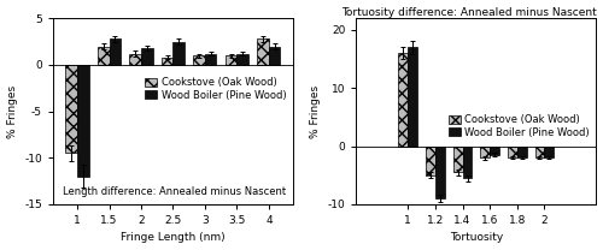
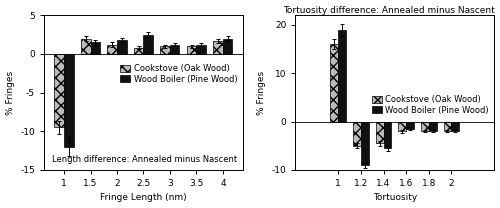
Wood Boiler (Pine Wood)/1.5: 2.8 -> 1.5
Cookstove (Oak Wood)/4: 2.8 -> 1.7
Tortuosity difference: Annealed minus Nascent/Wood Boiler (Pine Wood)/1: 17.0 -> 19.0
